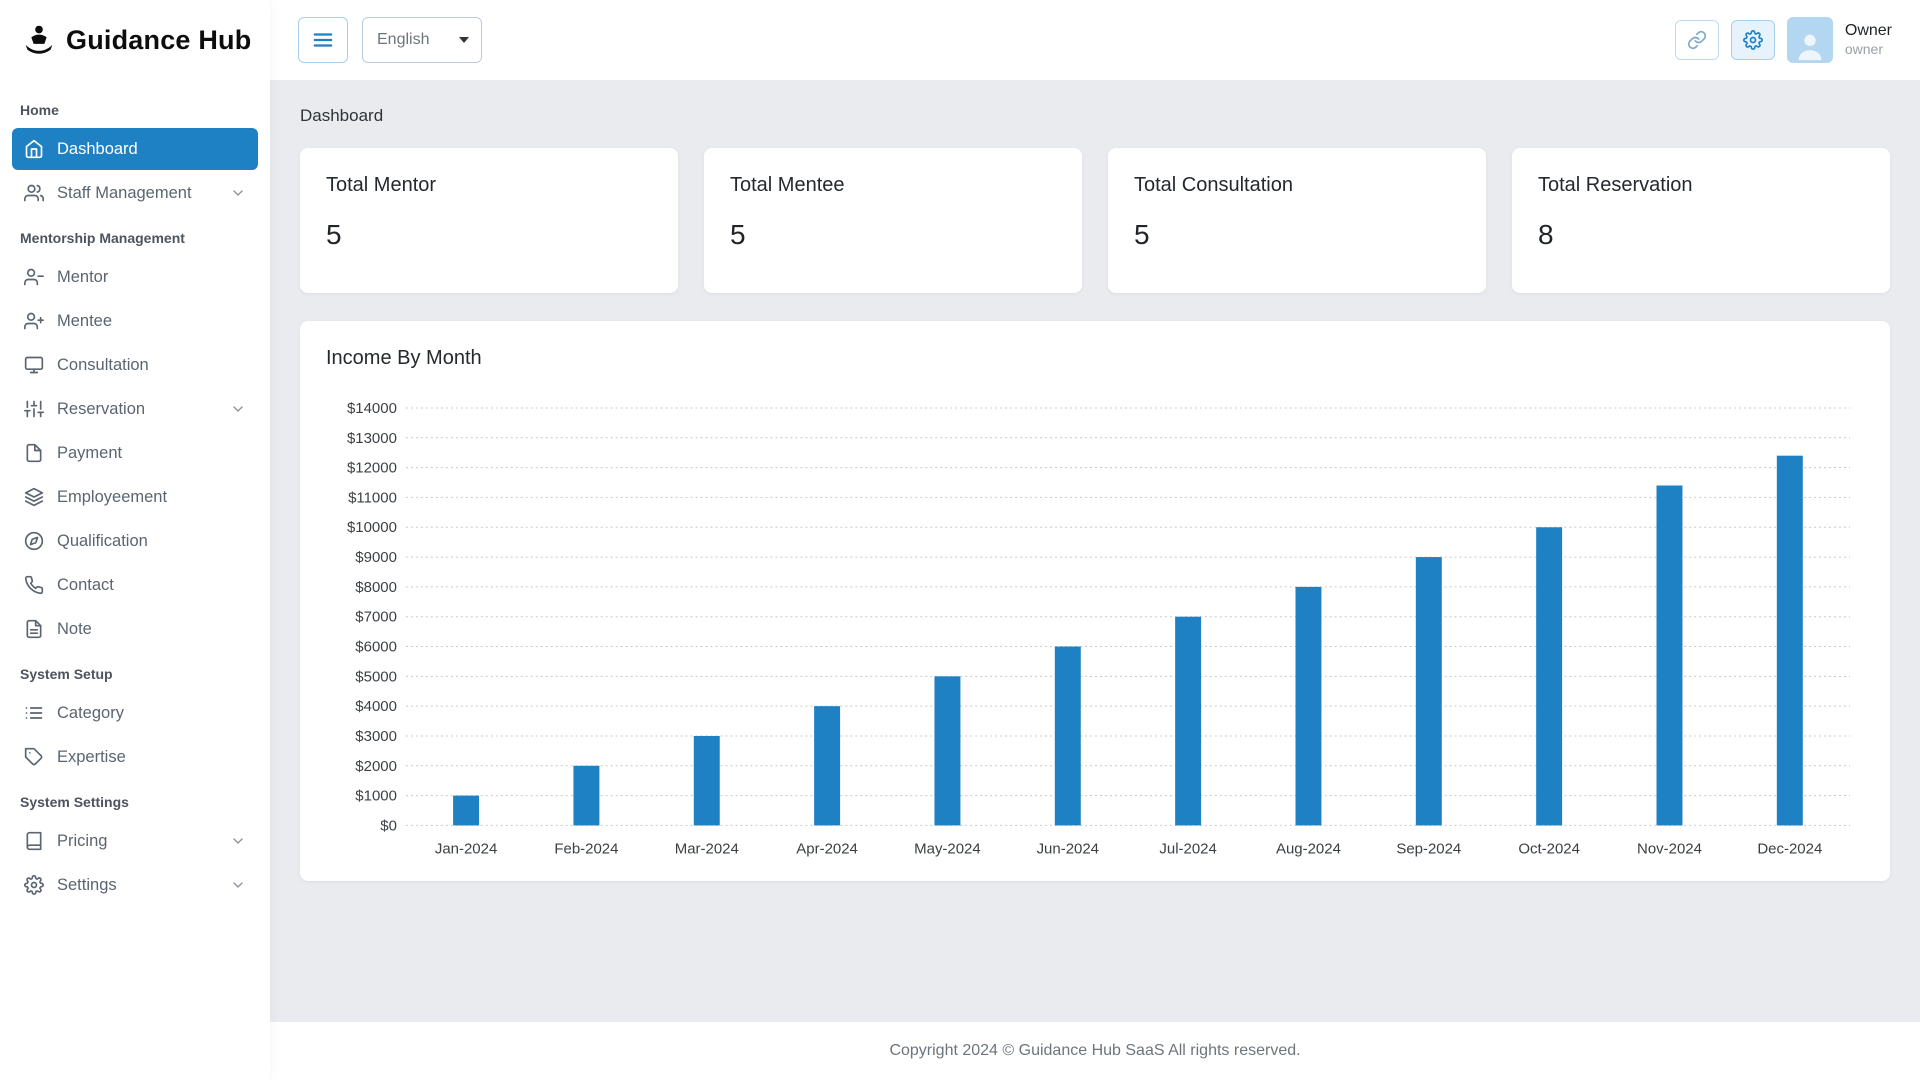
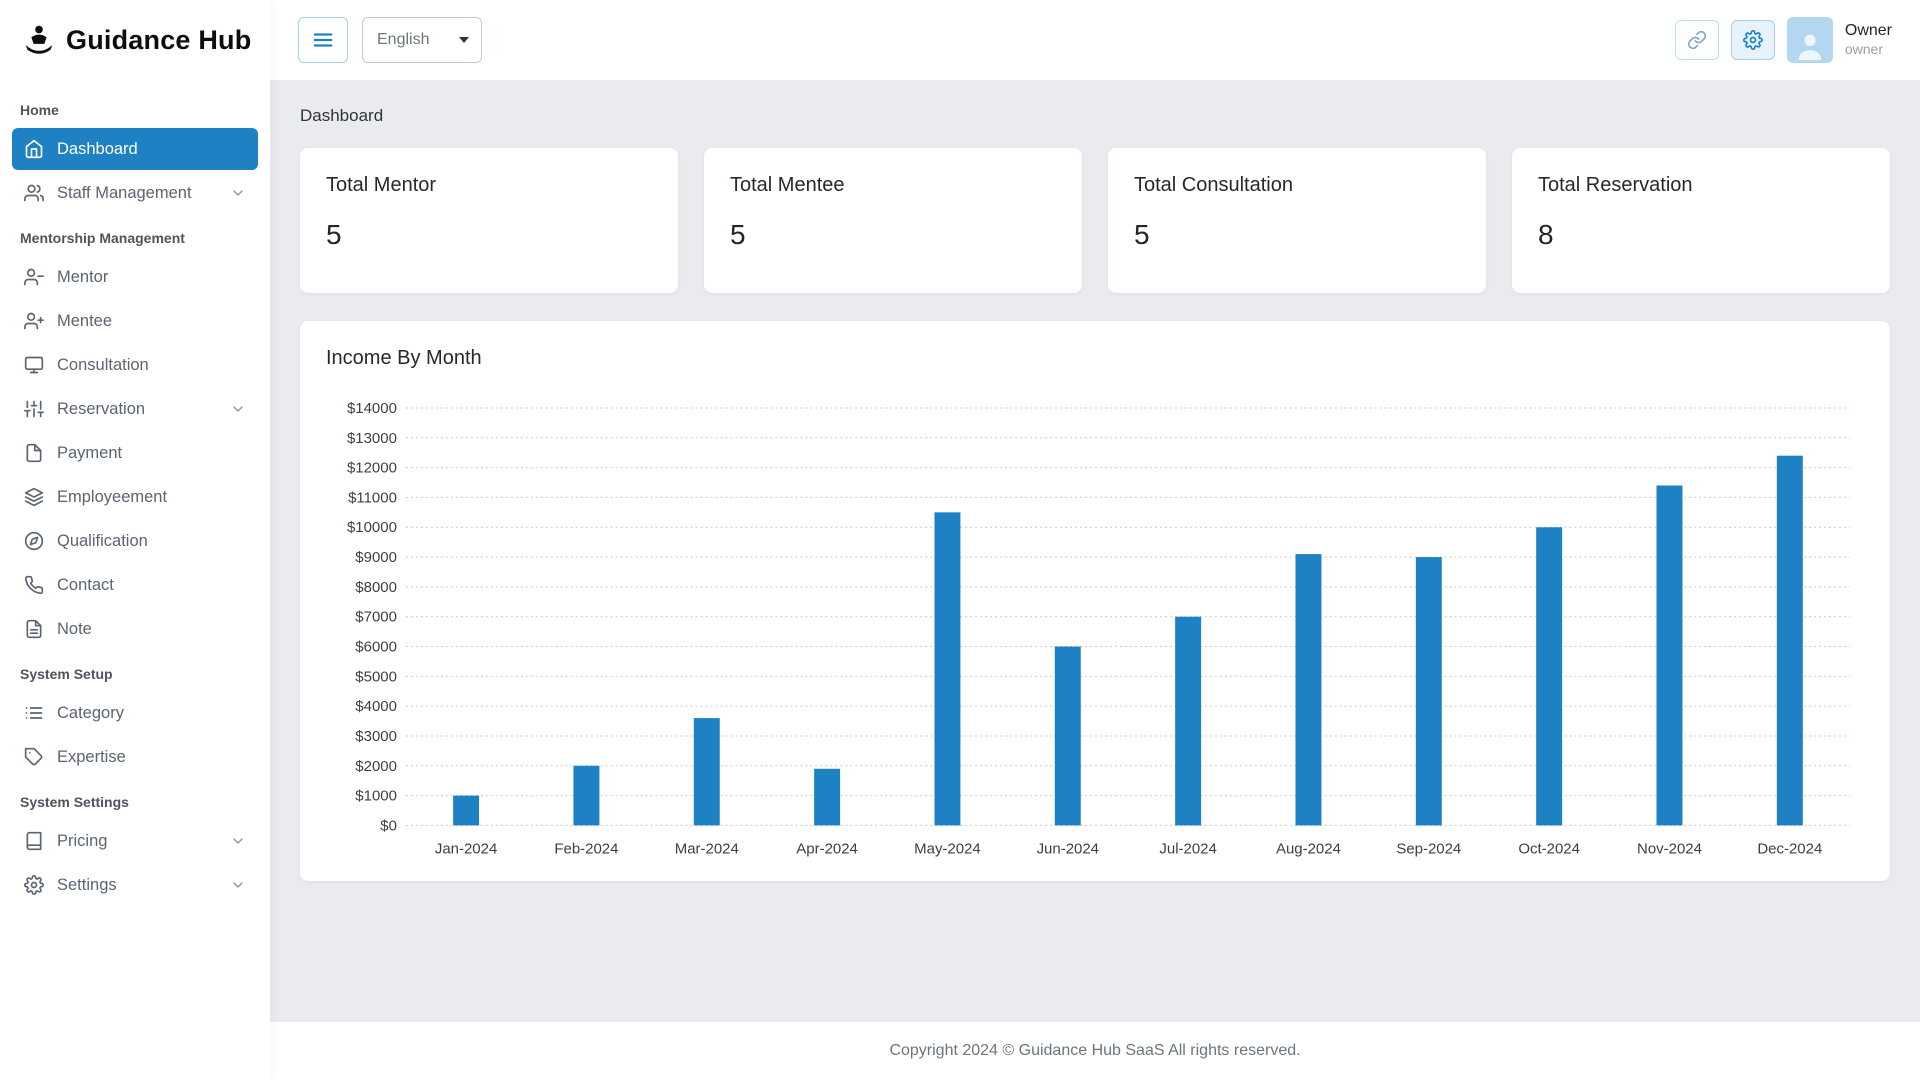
Mar-2024: $3000 -> $3600
Apr-2024: $4000 -> $1900
May-2024: $5000 -> $10500
Aug-2024: $8000 -> $9100
